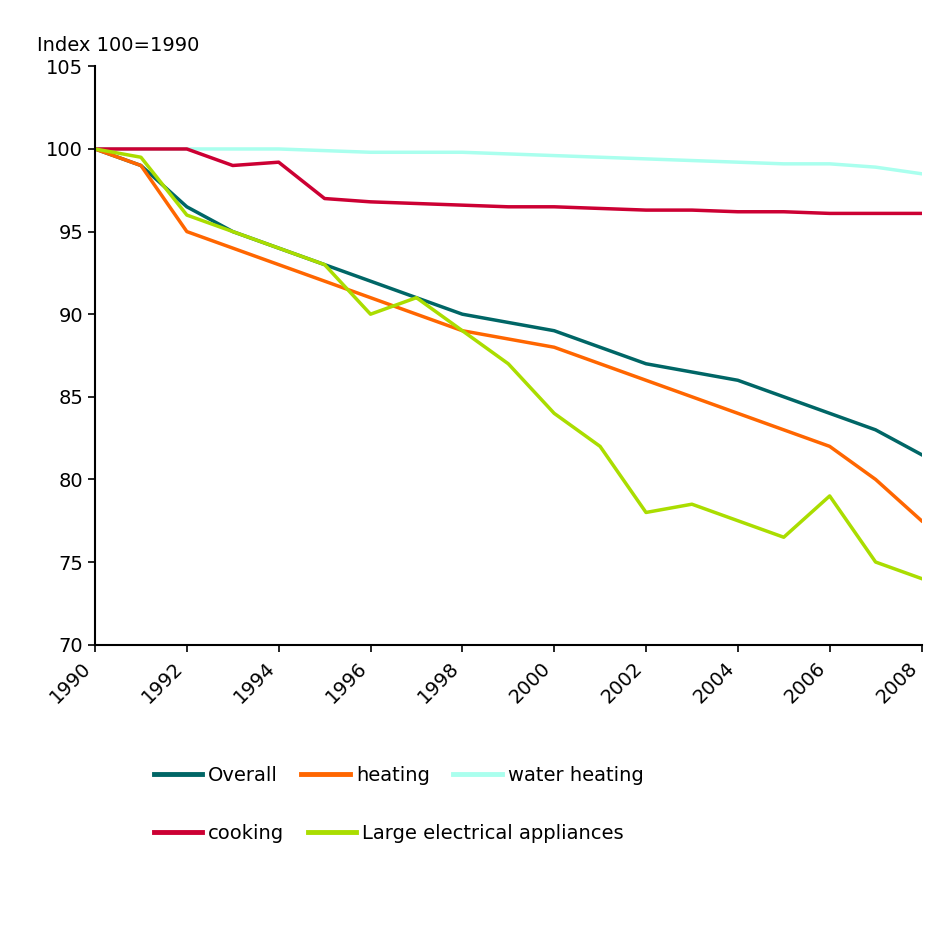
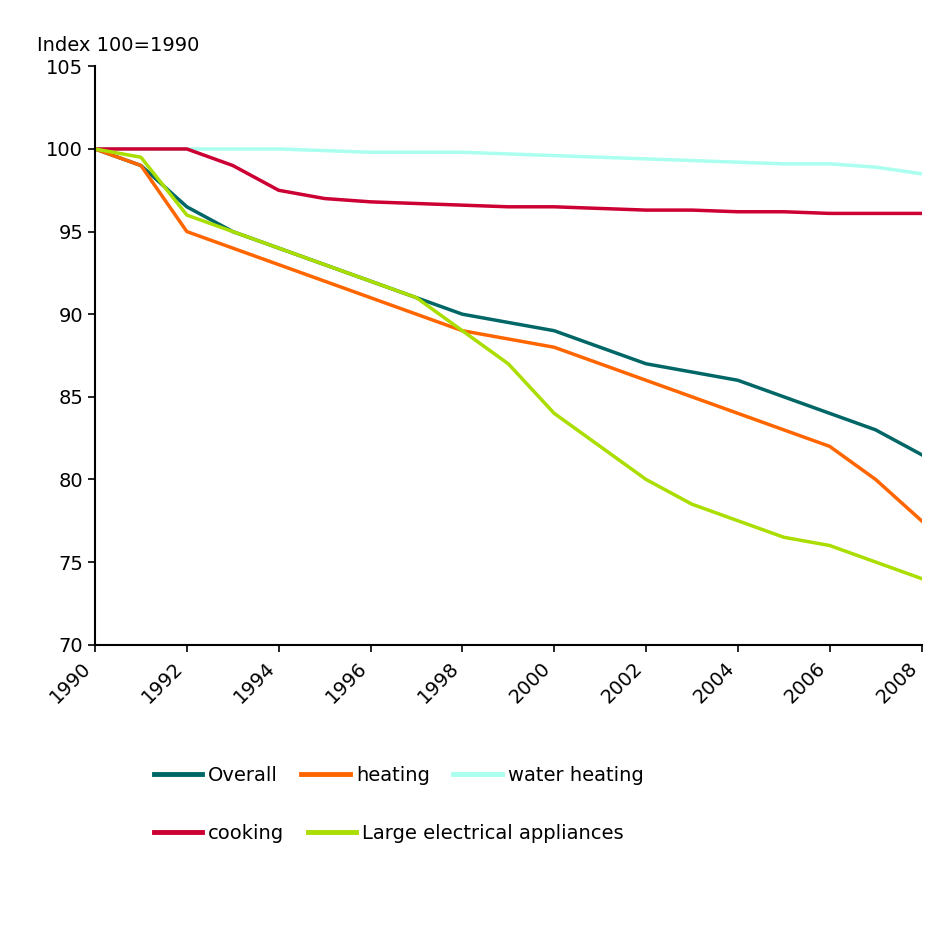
cooking/1994: 99.2 -> 97.5
Large electrical appliances/1996: 90.0 -> 92.0
Large electrical appliances/2002: 78.0 -> 80.0
Large electrical appliances/2006: 79.0 -> 76.0
